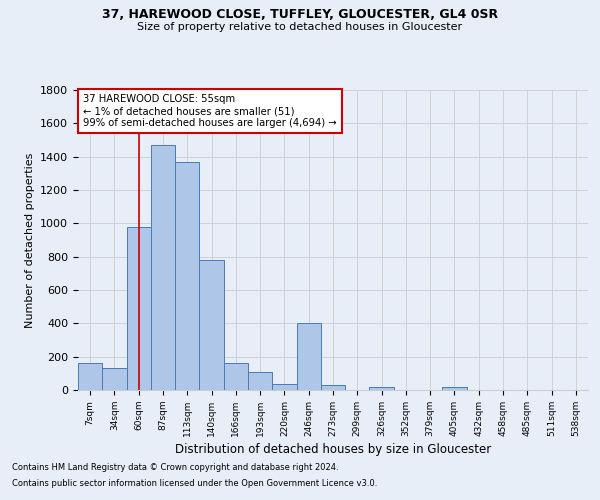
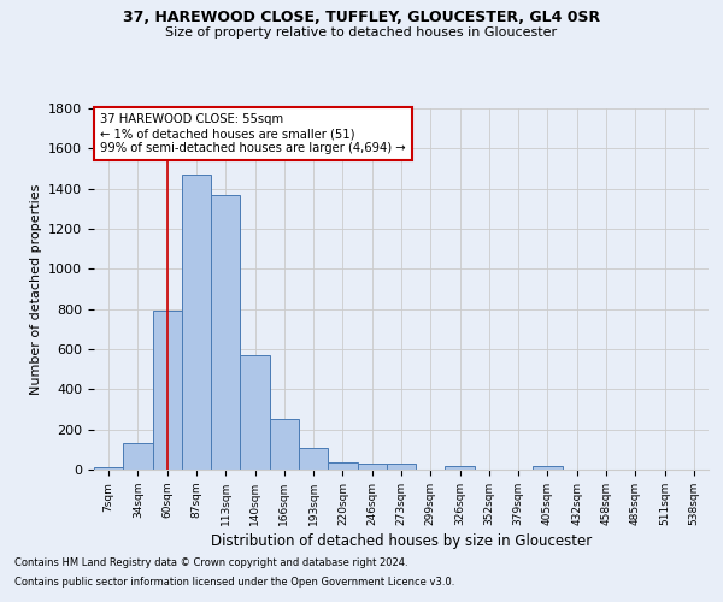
7sqm: 160 -> 10
60sqm: 980 -> 790
140sqm: 780 -> 570
166sqm: 160 -> 250
246sqm: 400 -> 30
